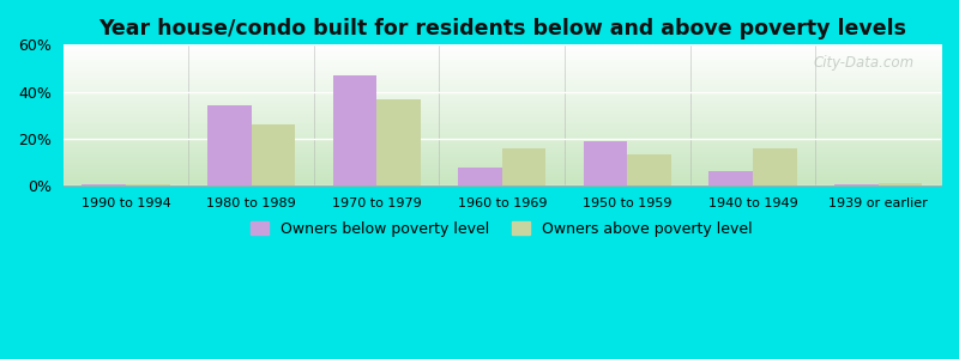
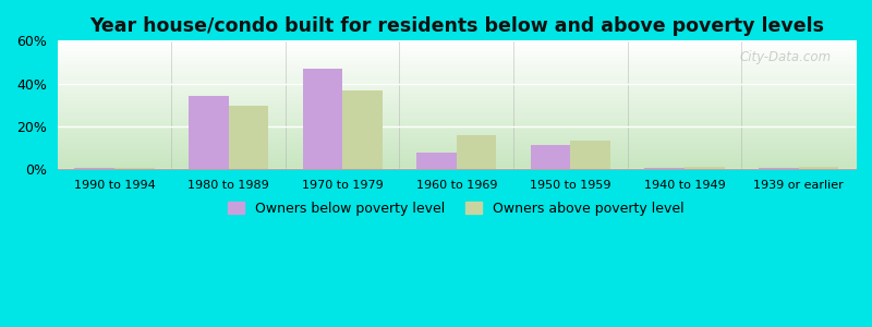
Owners above poverty level/1980 to 1989: 26% -> 30%
Owners below poverty level/1950 to 1959: 19% -> 11%
Owners below poverty level/1940 to 1949: 6% -> 0%
Owners above poverty level/1940 to 1949: 16% -> 1%
